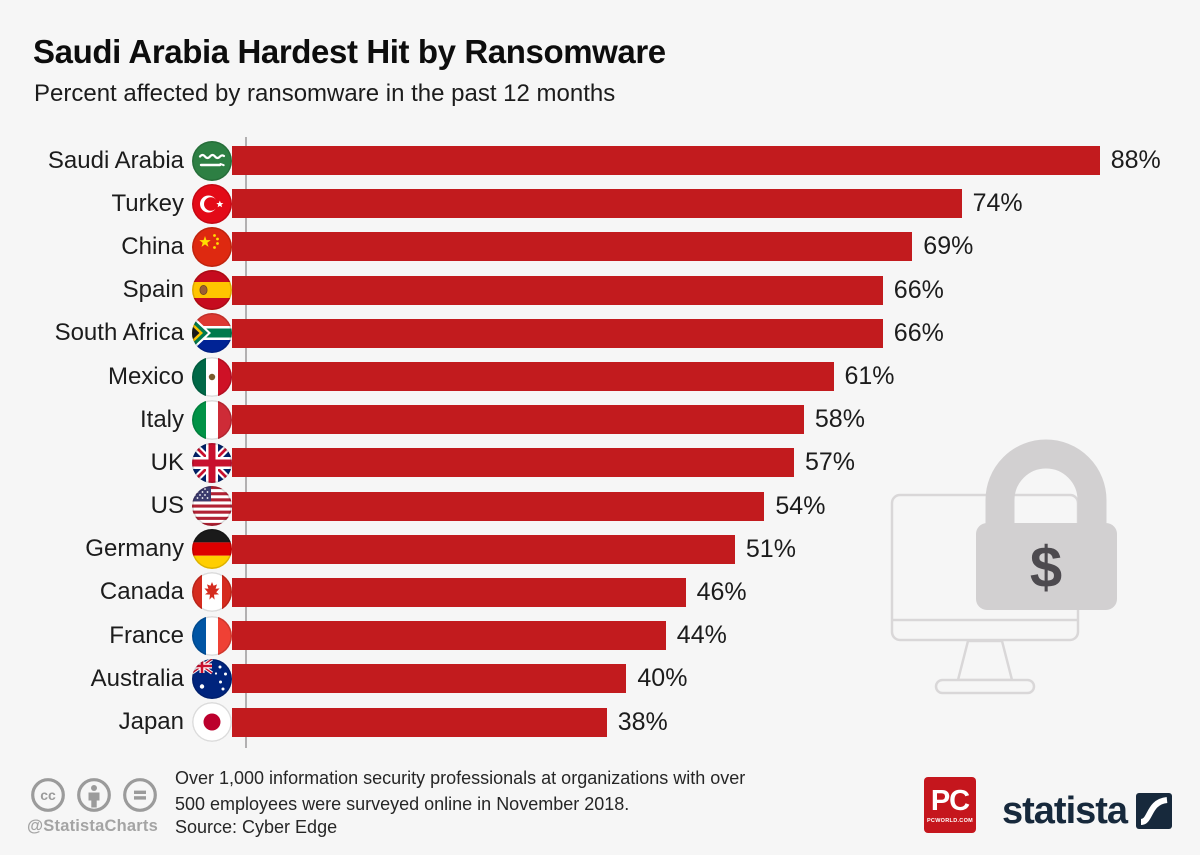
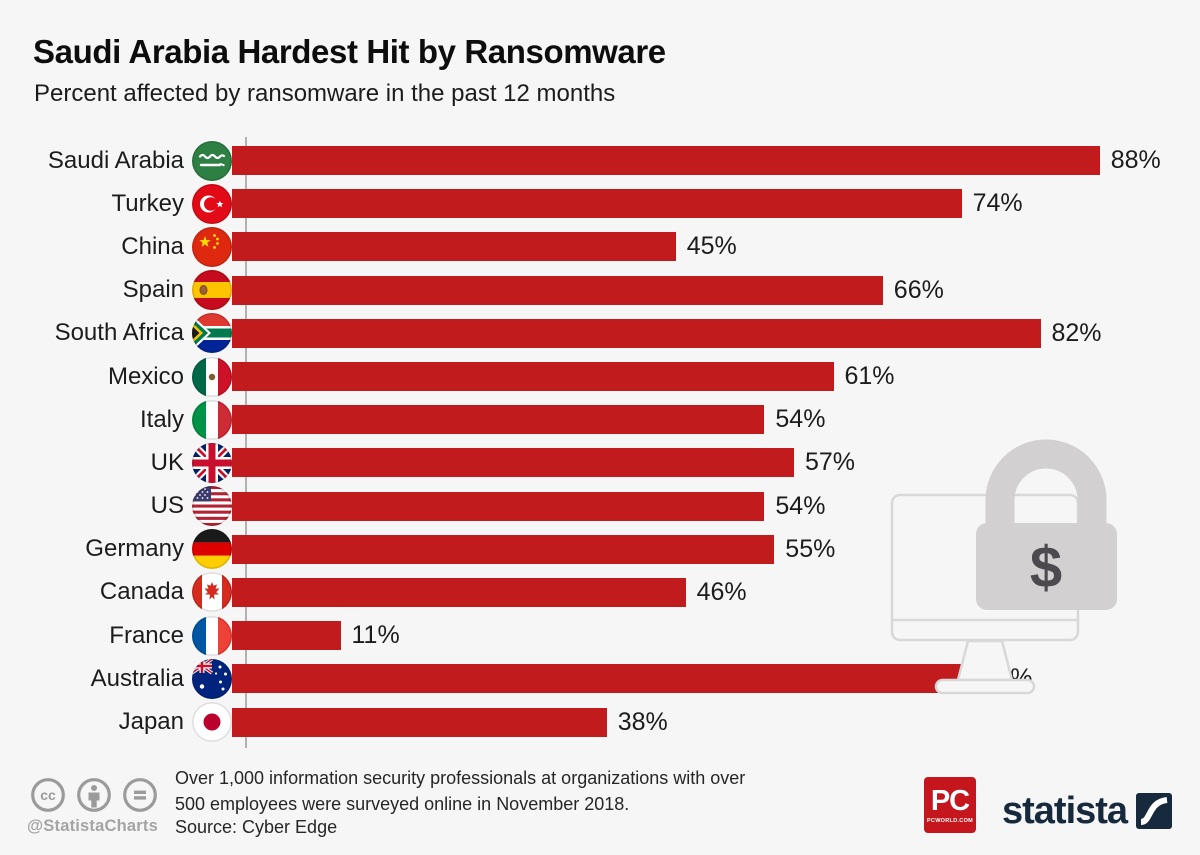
China: 69% -> 45%
South Africa: 66% -> 82%
Italy: 58% -> 54%
Germany: 51% -> 55%
France: 44% -> 11%
Australia: 40% -> 75%
